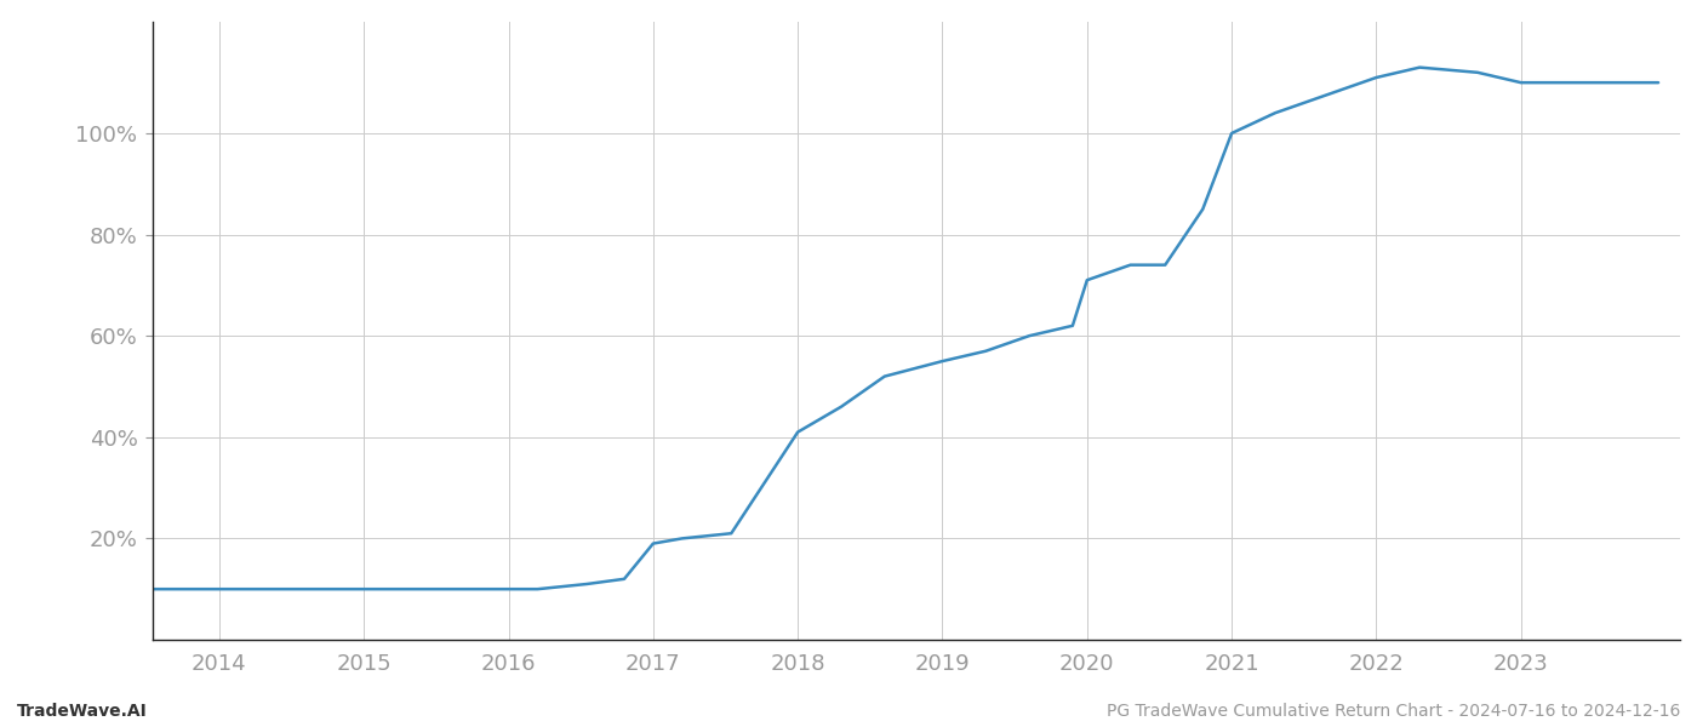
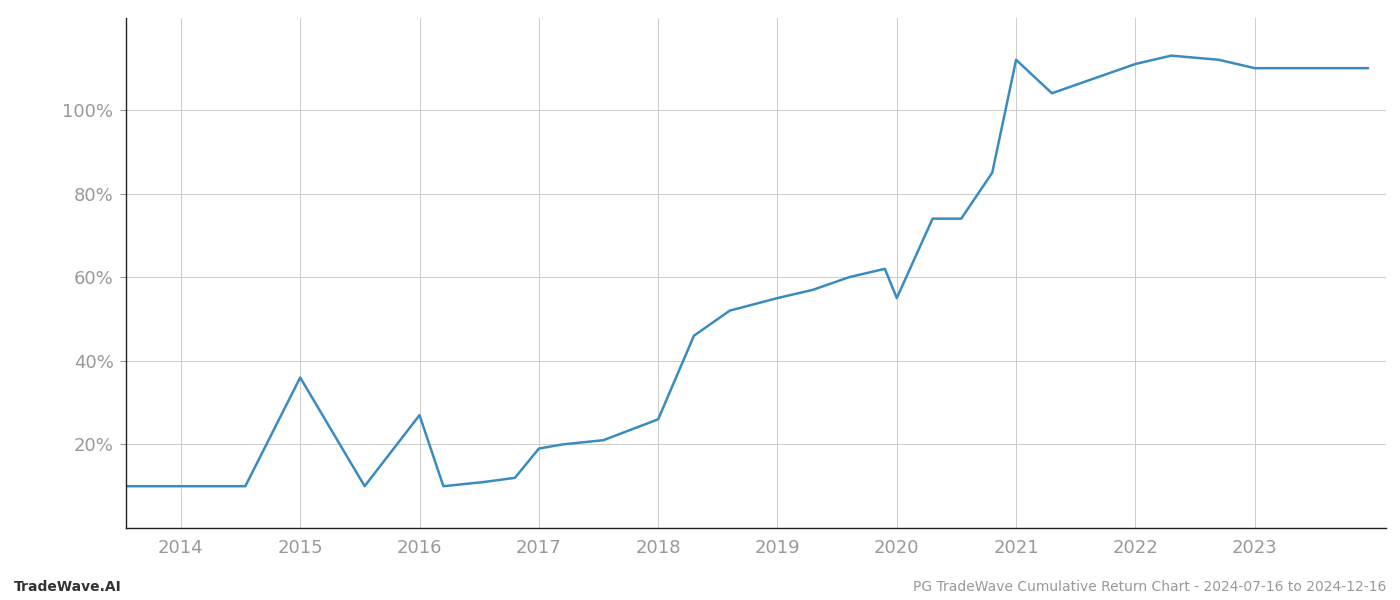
2015: 10% -> 36%
2016: 10% -> 27%
2018: 41% -> 26%
2020: 71% -> 55%
2021: 100% -> 112%
